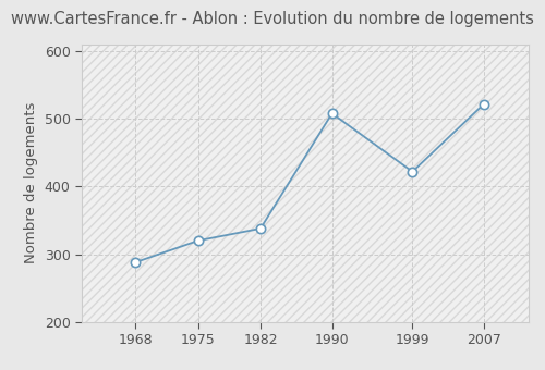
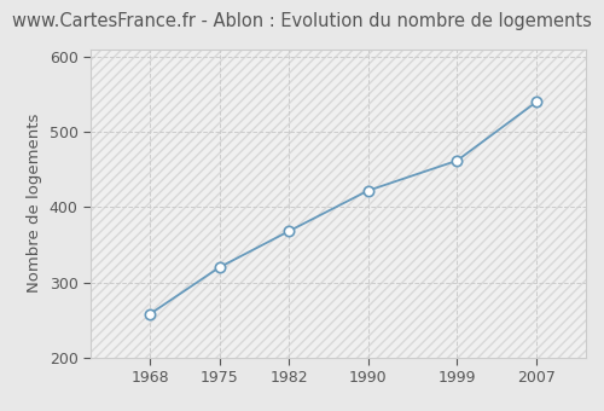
1968: 288 -> 258
1982: 338 -> 368
1990: 508 -> 422
1999: 422 -> 462
2007: 522 -> 540
